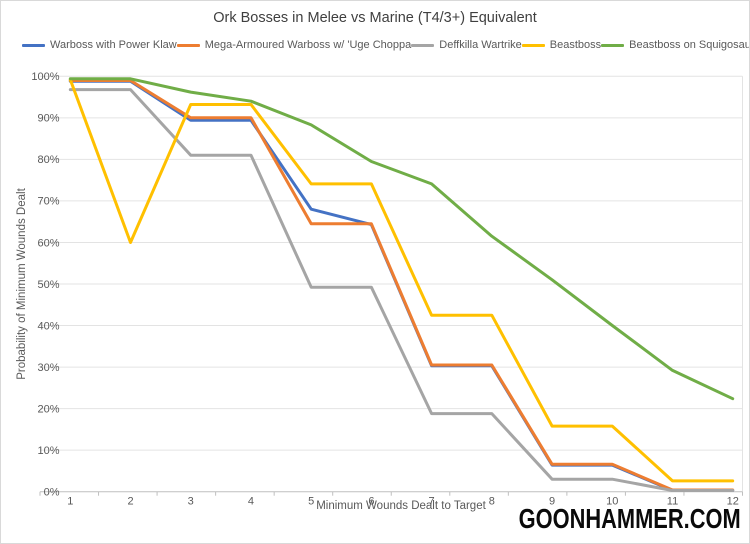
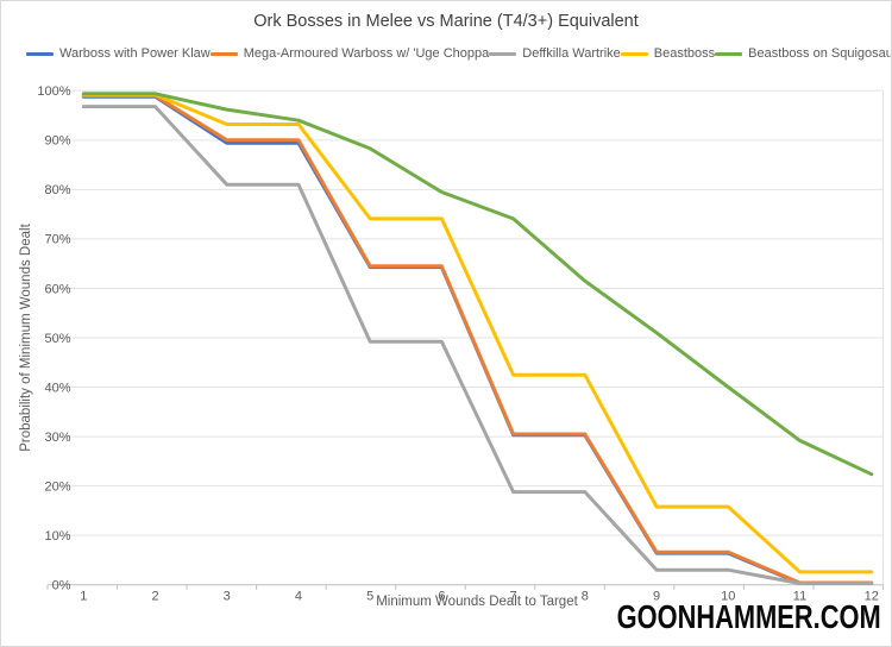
Beastboss/2: 60% -> 99%
Warboss with Power Klaw/5: 68% -> 64%
